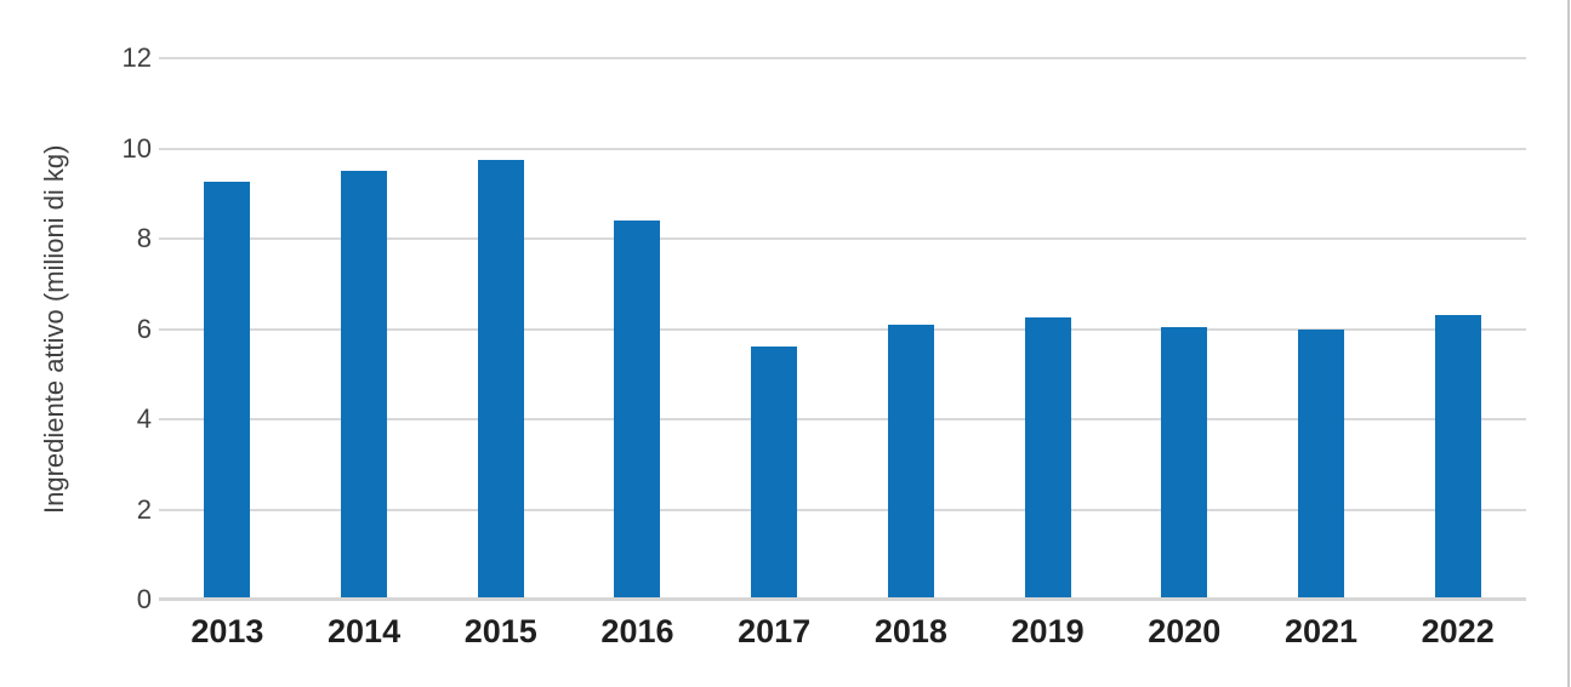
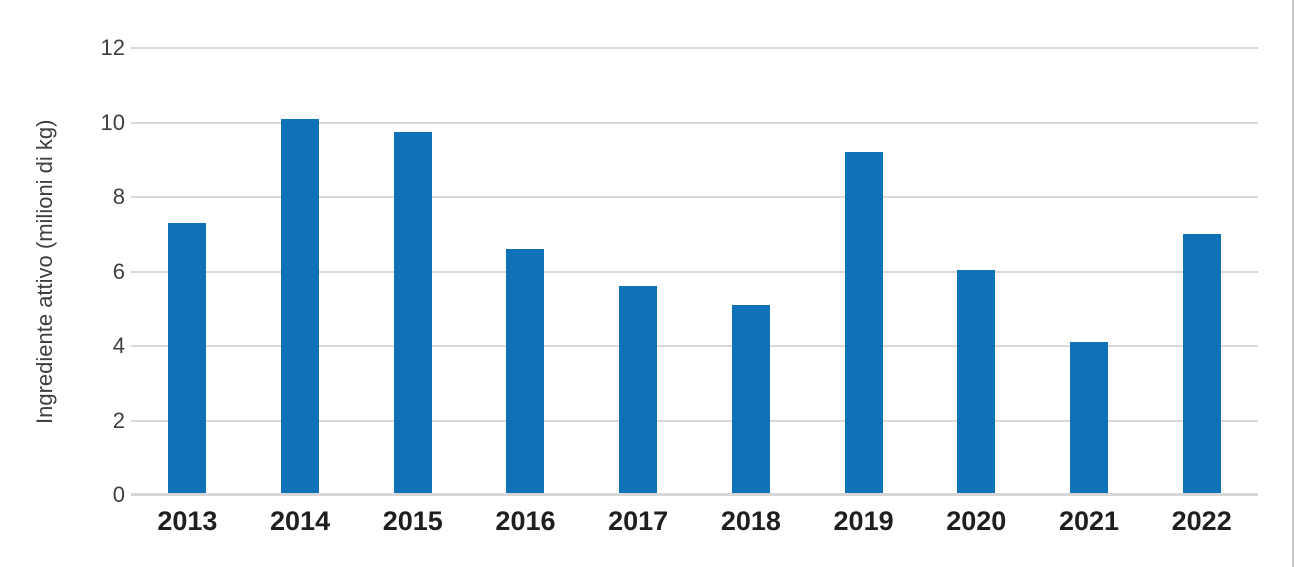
2013: 9.2 -> 7.3
2014: 9.5 -> 10.1
2016: 8.4 -> 6.6
2018: 6.1 -> 5.1
2019: 6.2 -> 9.2
2021: 6.0 -> 4.1
2022: 6.3 -> 7.0
